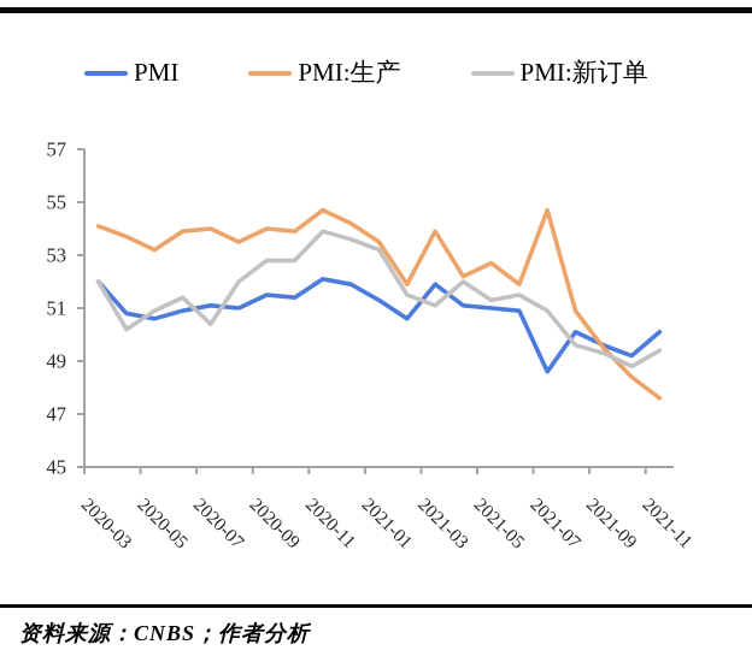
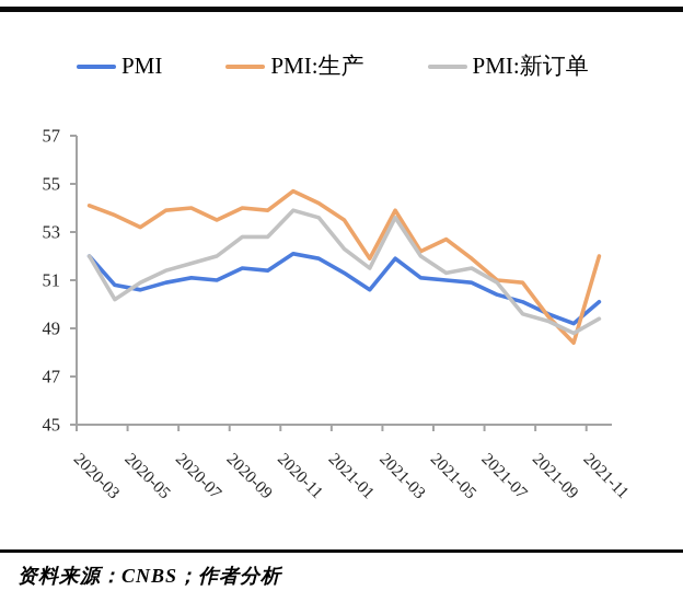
PMI:新订单/2020-07: 50.4 -> 51.7
PMI:新订单/2021-01: 53.2 -> 52.3
PMI:新订单/2021-03: 51.1 -> 53.6
PMI/2021-07: 48.6 -> 50.4
PMI:生产/2021-07: 54.7 -> 51.0
PMI:生产/2021-11: 47.6 -> 52.0
